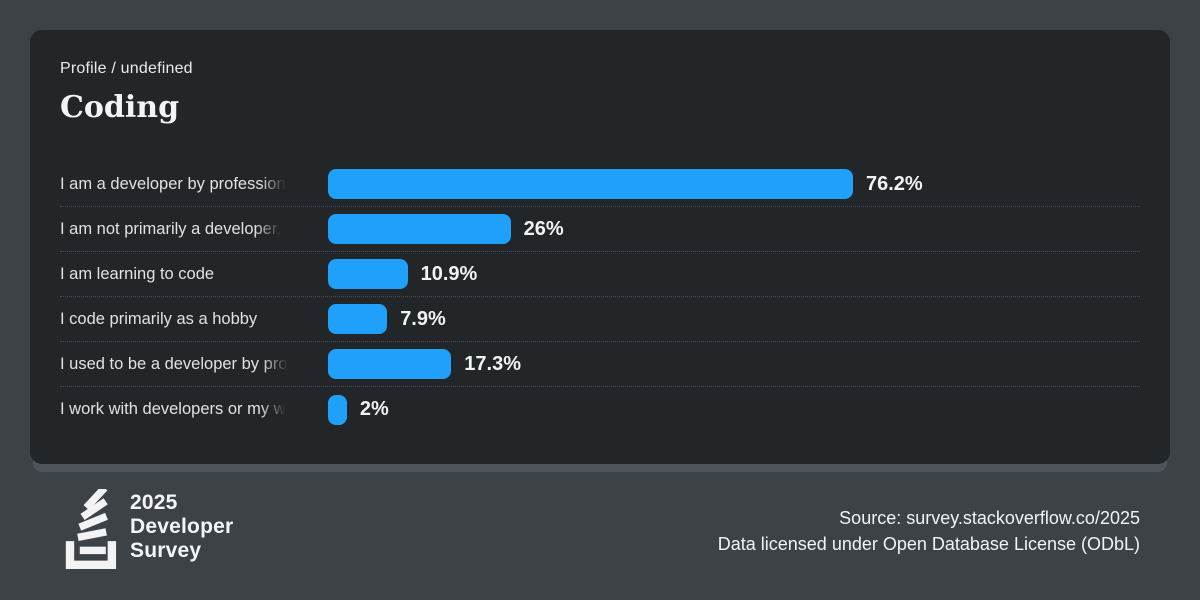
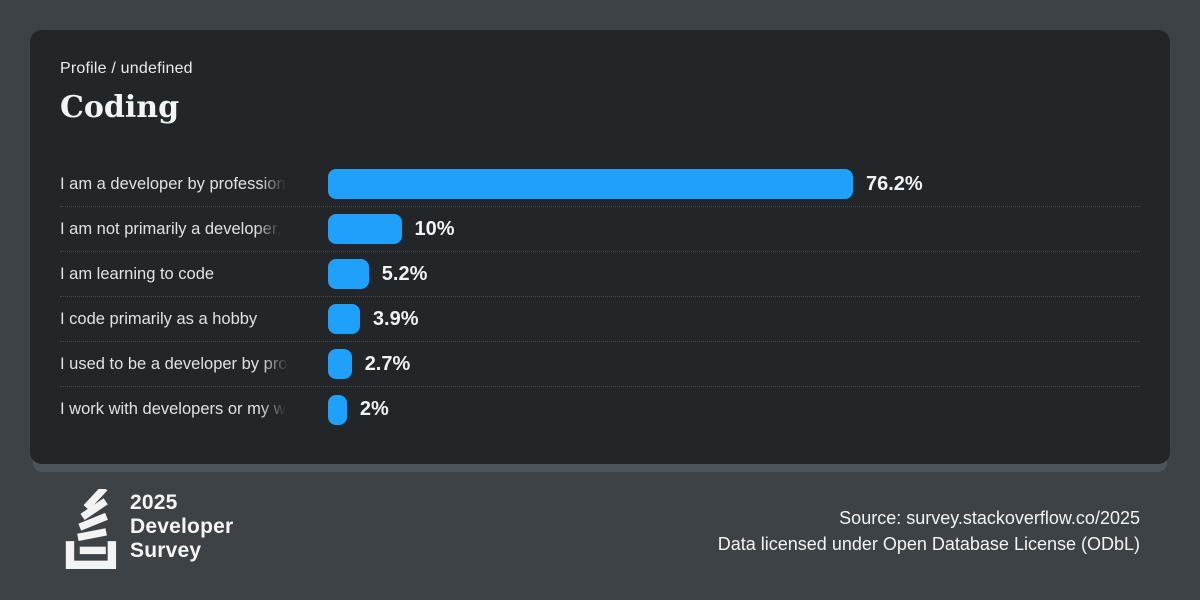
I am not primarily a developer,: 26% -> 10%
I am learning to code: 10.9% -> 5.2%
I code primarily as a hobby: 7.9% -> 3.9%
I used to be a developer by pro: 17.3% -> 2.7%
